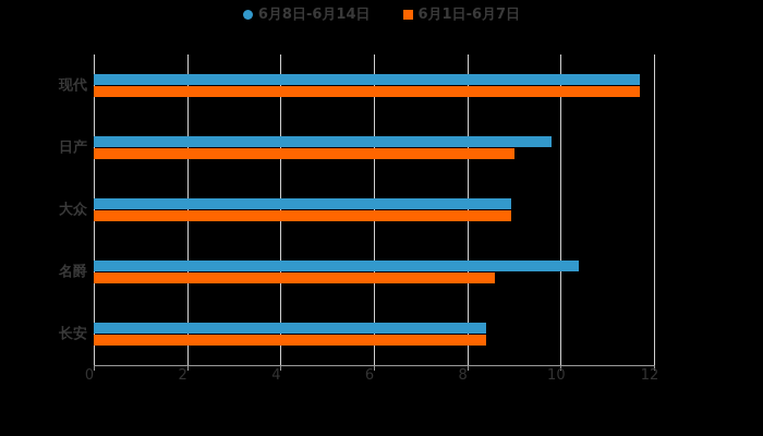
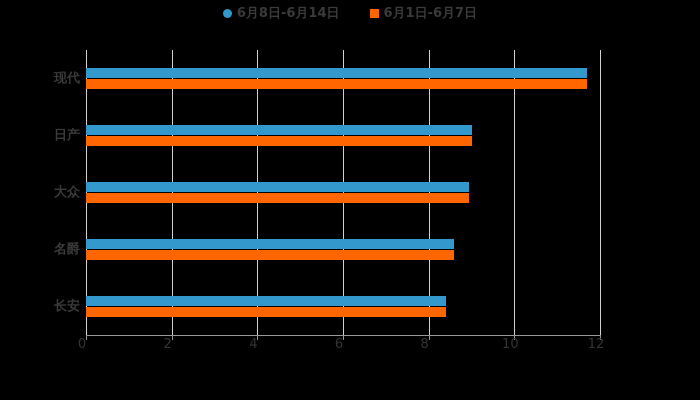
6月8日-6月14日/日产: 9.8 -> 9.0
6月8日-6月14日/名爵: 10.4 -> 8.6
